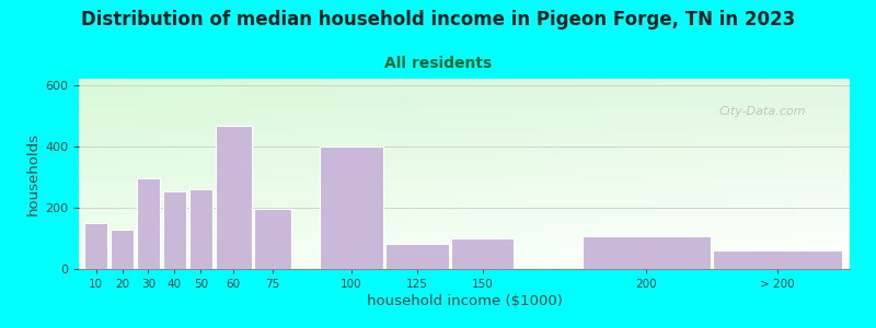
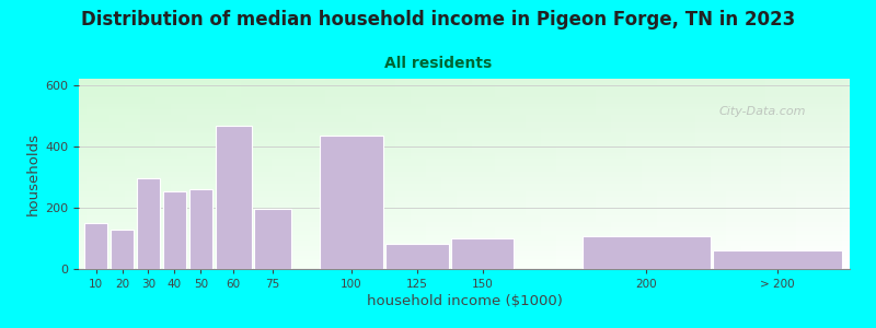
100: 400 -> 435
